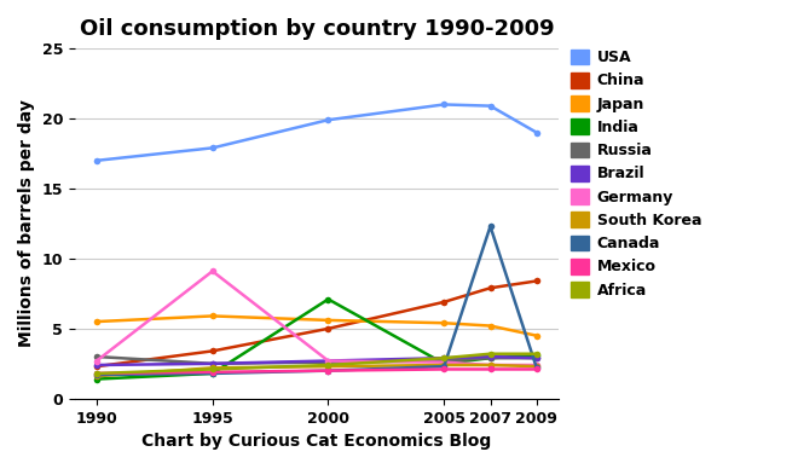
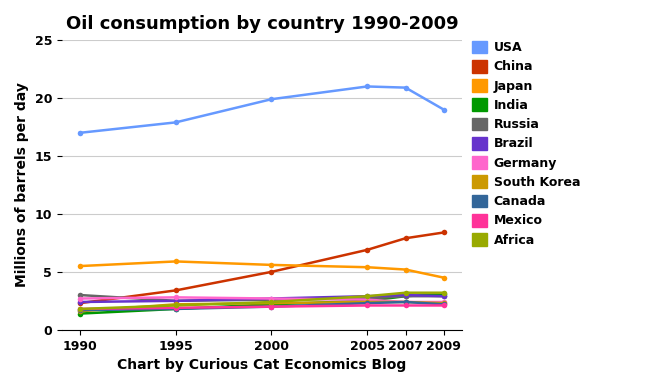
Germany/1995: 9.1 -> 2.8
India/2000: 7.1 -> 2.2
Canada/2007: 12.3 -> 2.4
